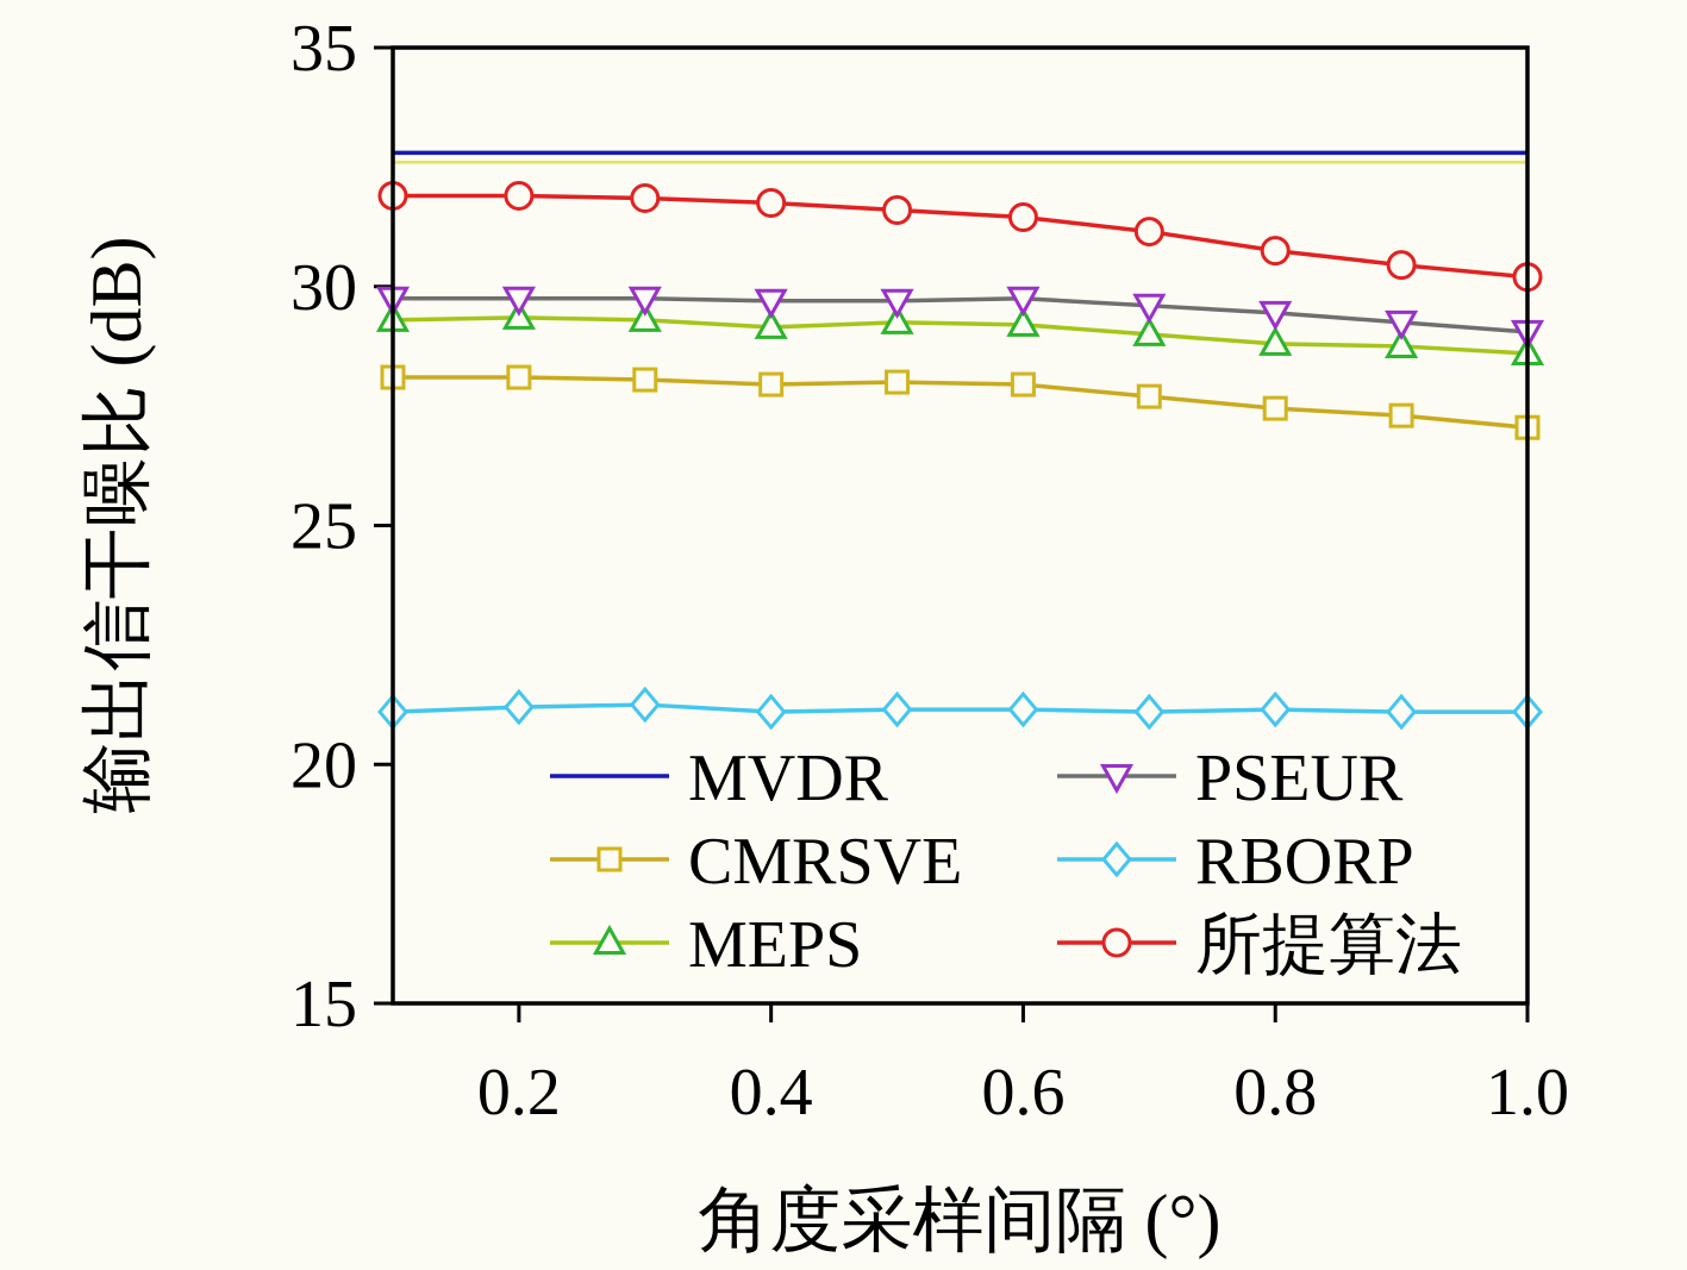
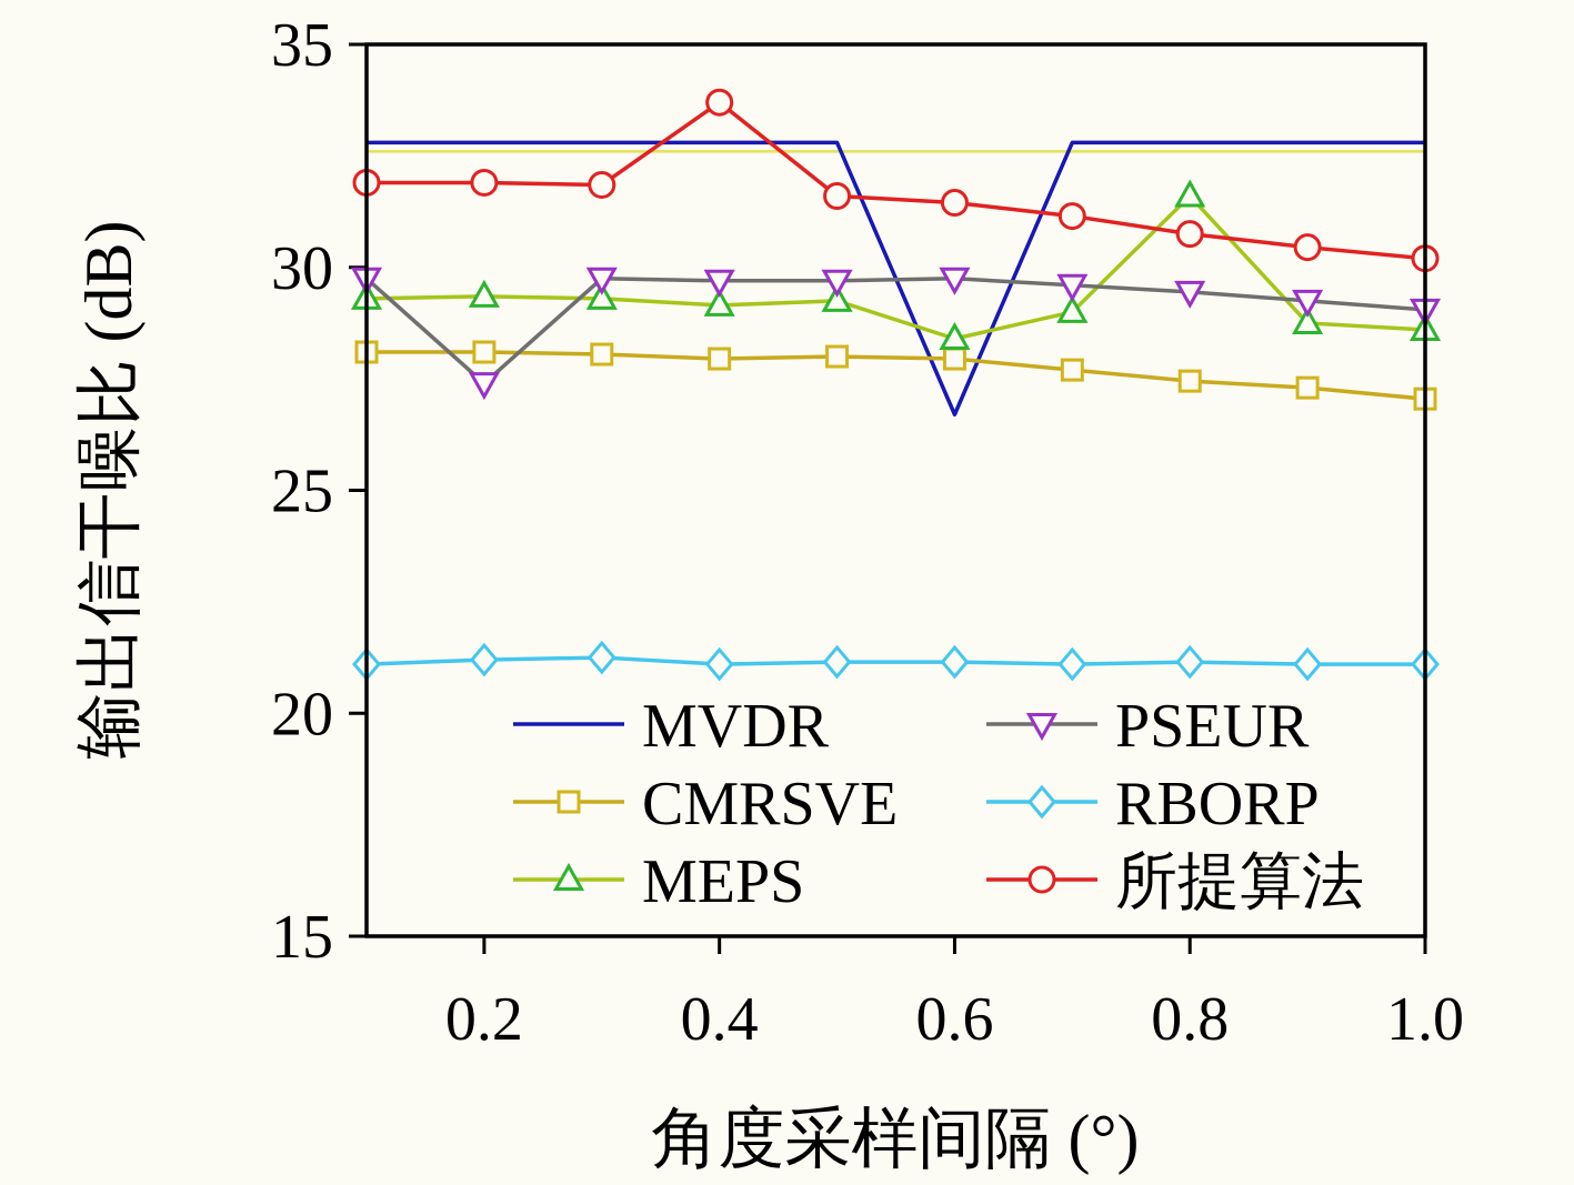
PSEUR/0.2: 29.8 -> 27.4
所提算法/0.4: 31.8 -> 33.7
MVDR/0.6: 32.8 -> 26.7
MEPS/0.6: 29.2 -> 28.4
MEPS/0.8: 28.8 -> 31.6
